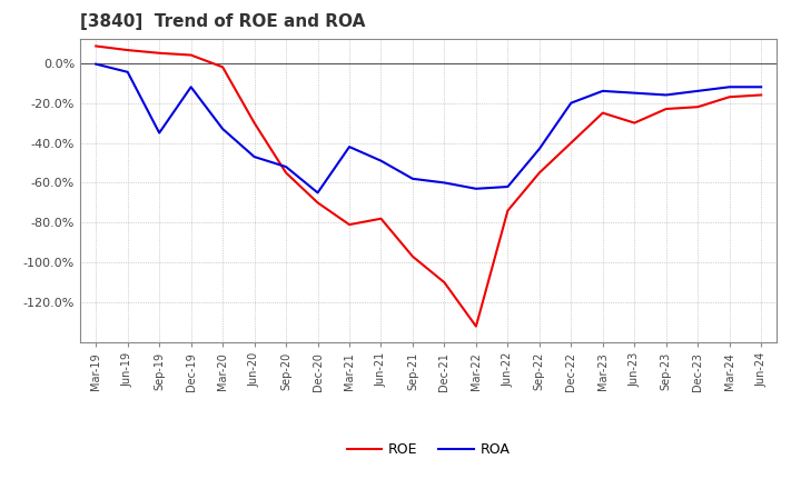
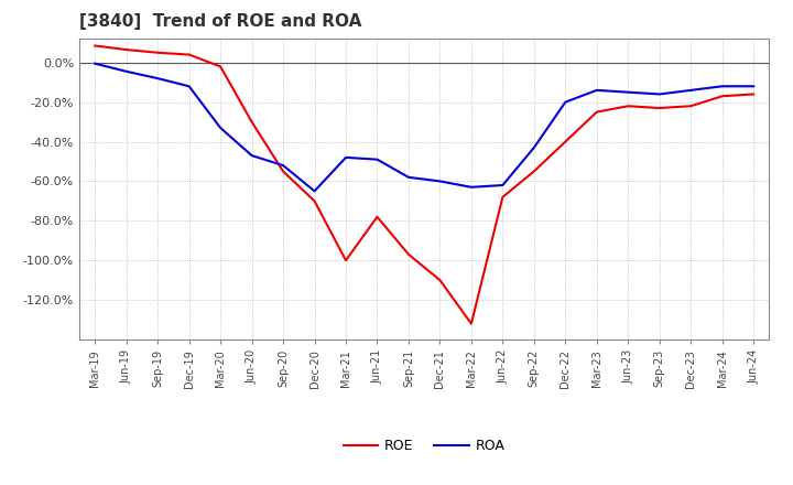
ROA/Sep-19: -35% -> -8%
ROE/Mar-21: -81% -> -100%
ROA/Mar-21: -42% -> -48%
ROE/Jun-22: -74% -> -68%
ROE/Jun-23: -30% -> -22%
